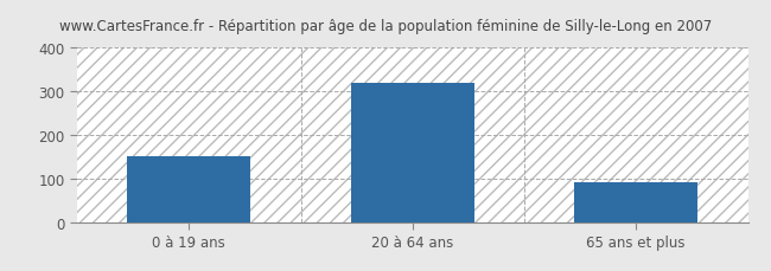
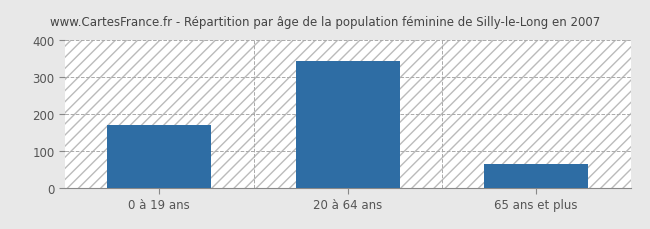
0 à 19 ans: 150 -> 170
20 à 64 ans: 320 -> 344
65 ans et plus: 90 -> 63
